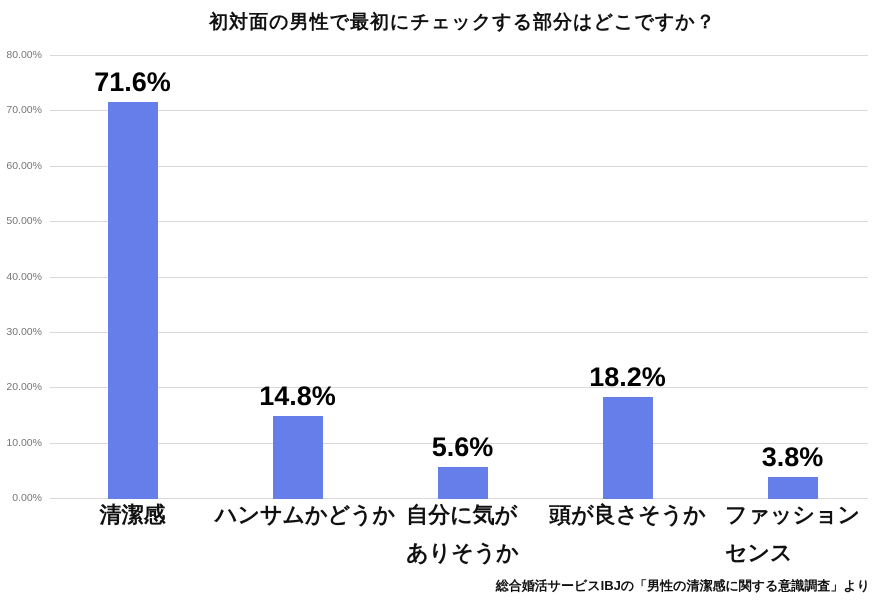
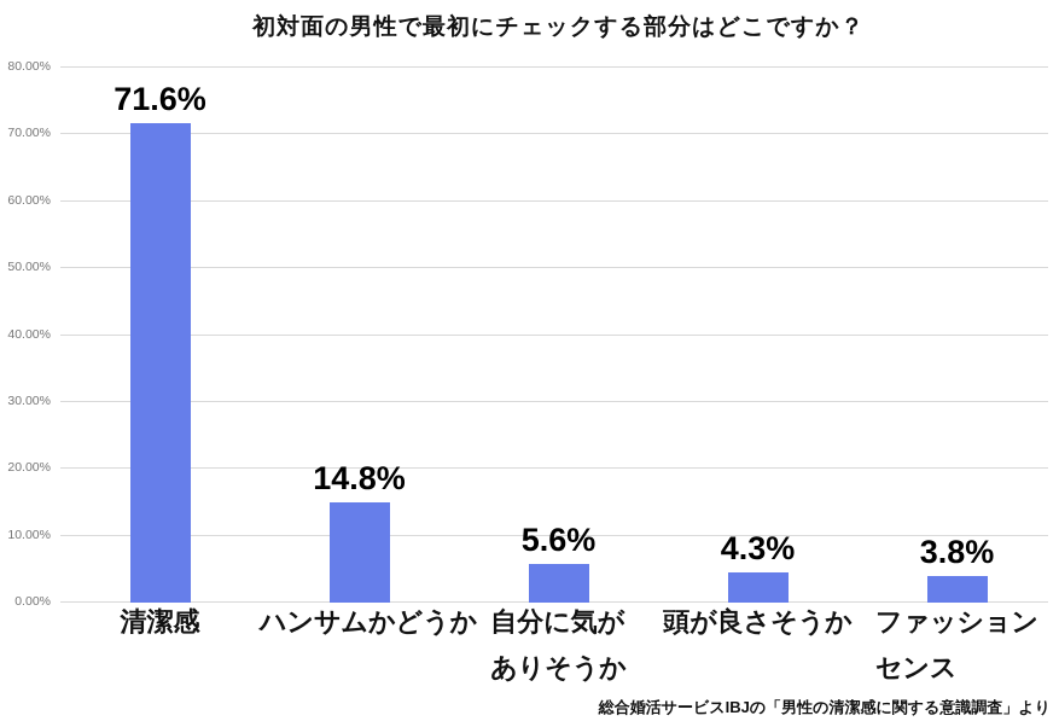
頭が良さそうか: 18.2% -> 4.3%
